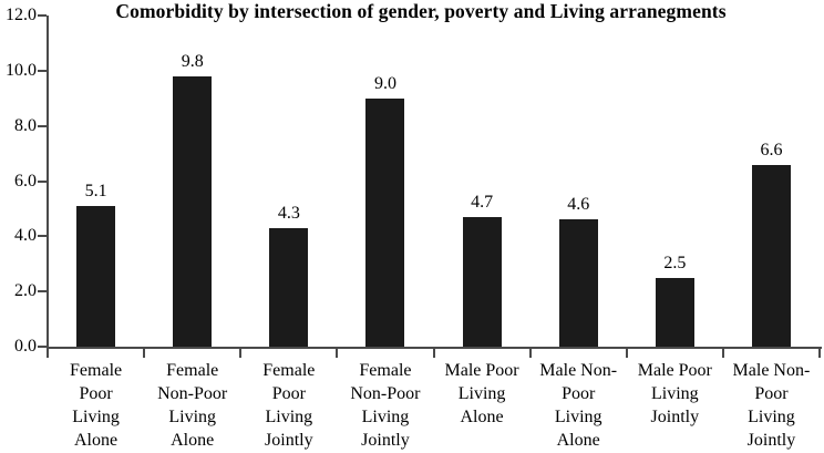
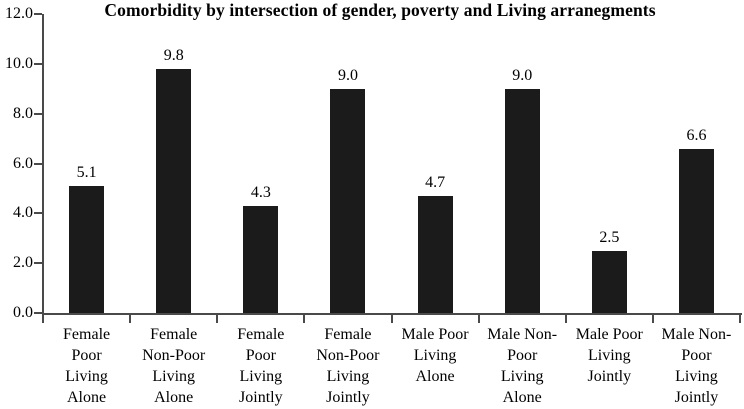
Male Non- Poor Living Alone: 4.6 -> 9.0
